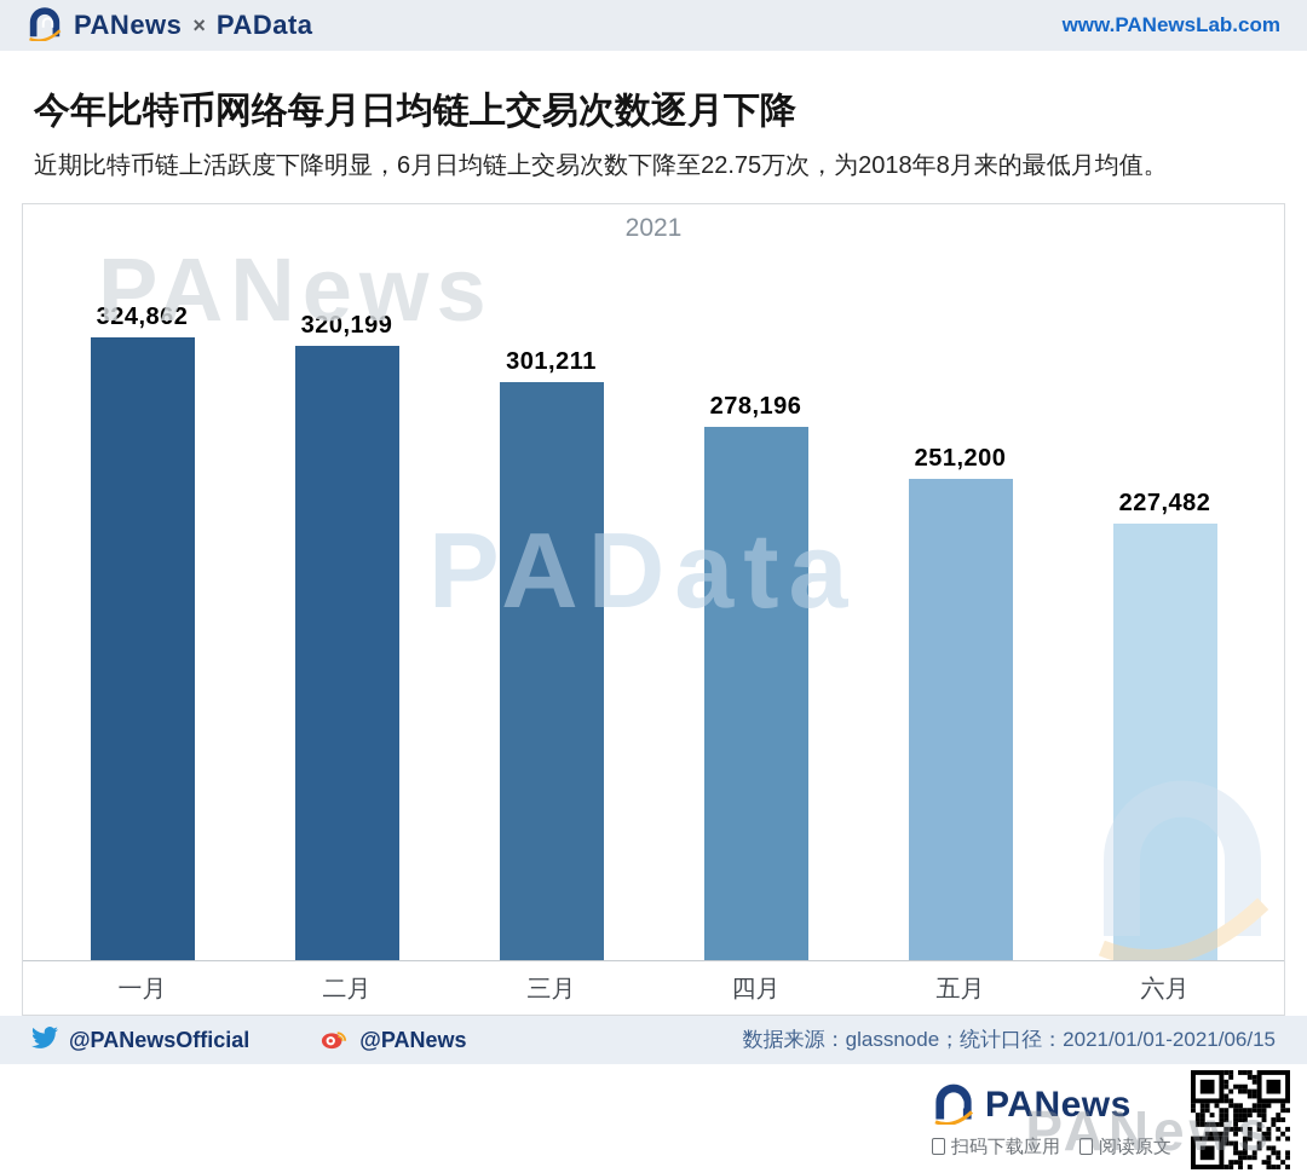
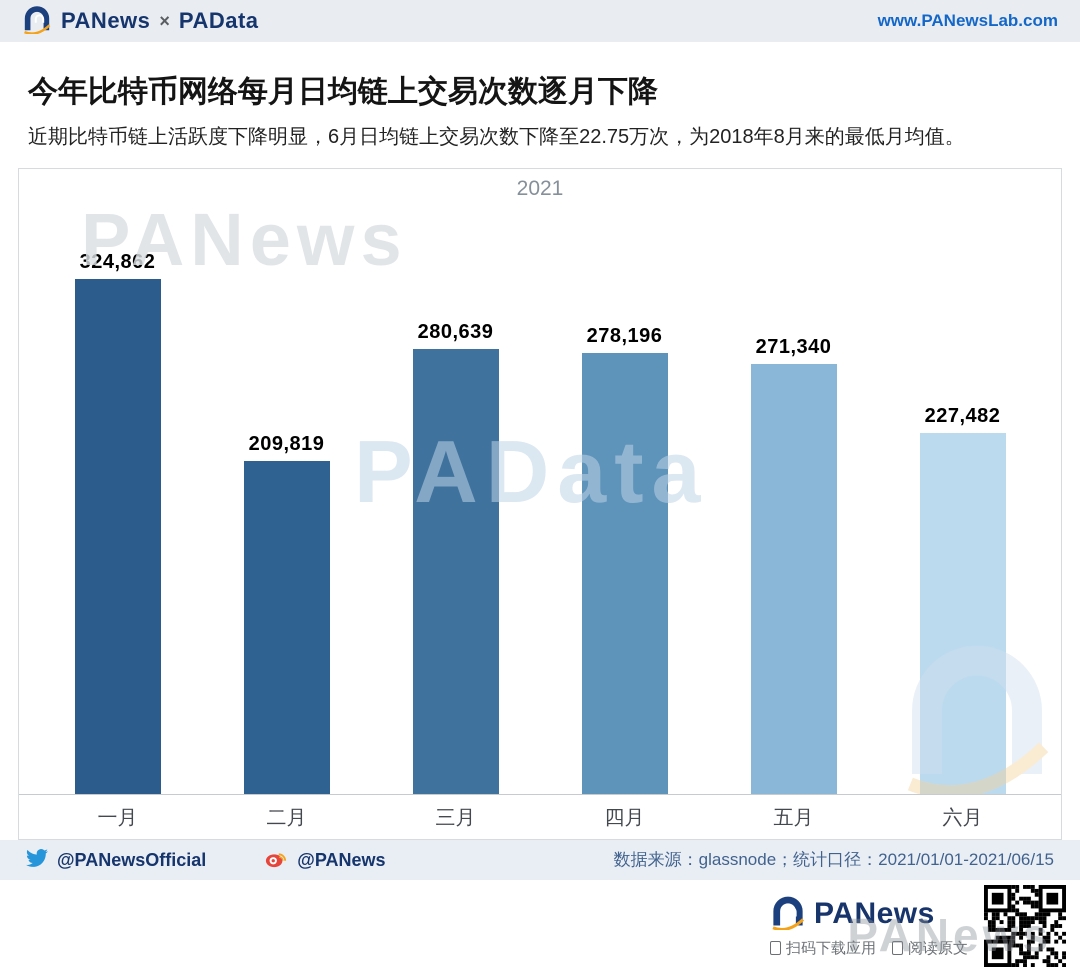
二月: 320,199 -> 209,819
三月: 301,211 -> 280,639
五月: 251,200 -> 271,340
